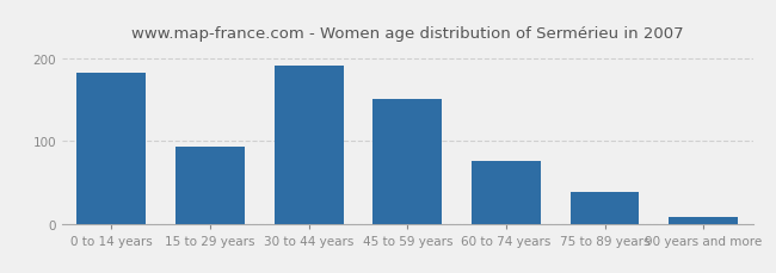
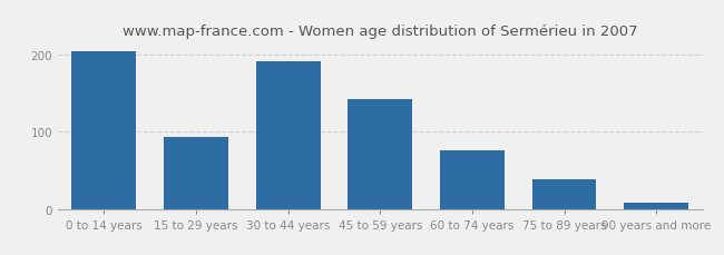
0 to 14 years: 182 -> 204
45 to 59 years: 150 -> 142
